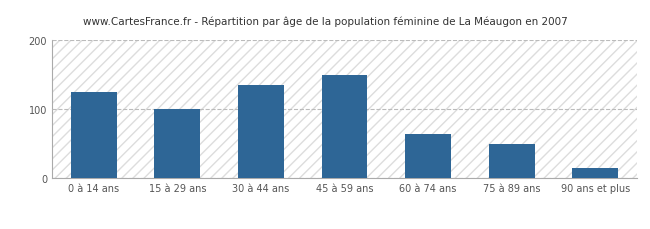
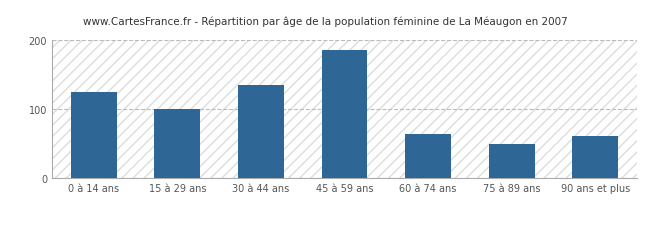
45 à 59 ans: 150 -> 186
90 ans et plus: 15 -> 62
